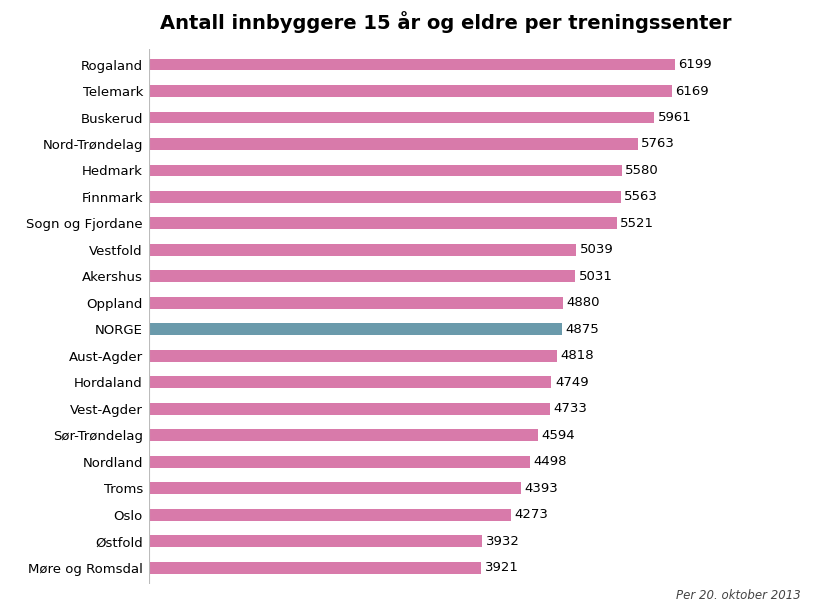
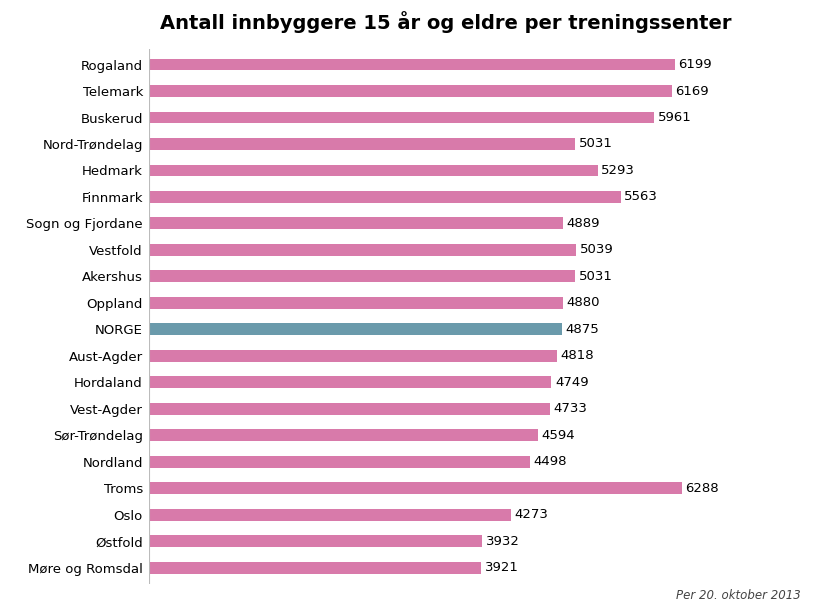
Nord-Trøndelag: 5763 -> 5031
Hedmark: 5580 -> 5293
Sogn og Fjordane: 5521 -> 4889
Troms: 4393 -> 6288
